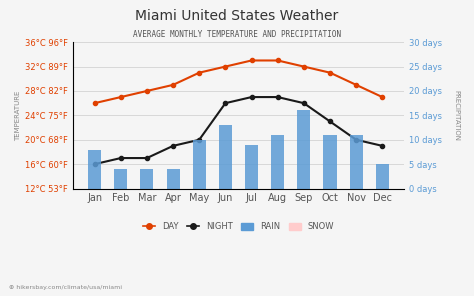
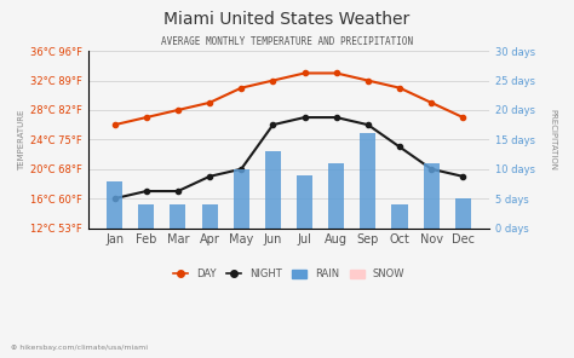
RAIN/Oct: 11 days -> 4 days
